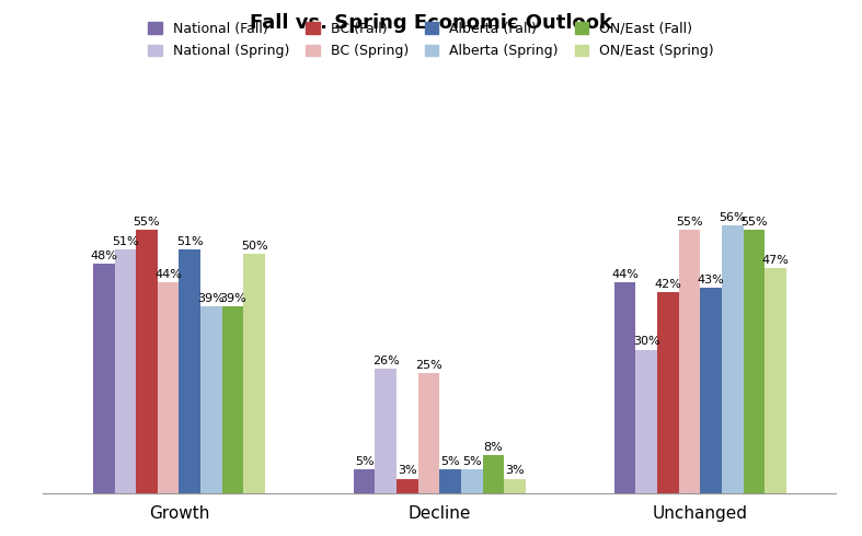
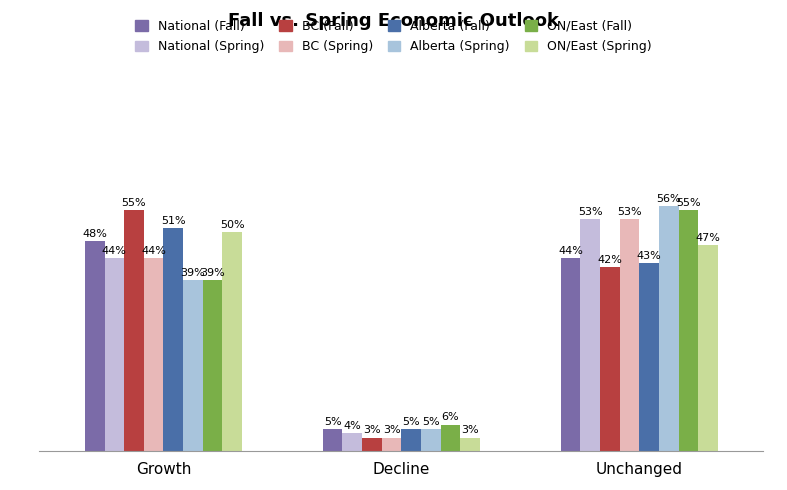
National (Spring)/Growth: 51% -> 44%
National (Spring)/Decline: 26% -> 4%
BC (Spring)/Decline: 25% -> 3%
ON/East (Fall)/Decline: 8% -> 6%
National (Spring)/Unchanged: 30% -> 53%
BC (Spring)/Unchanged: 55% -> 53%
